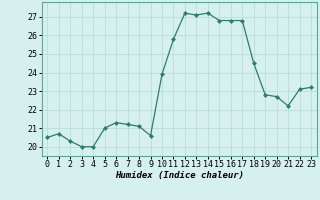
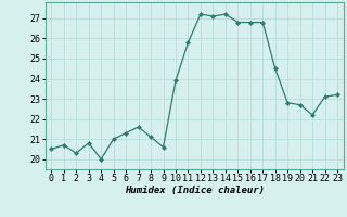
3: 20.0 -> 20.8
7: 21.2 -> 21.6
